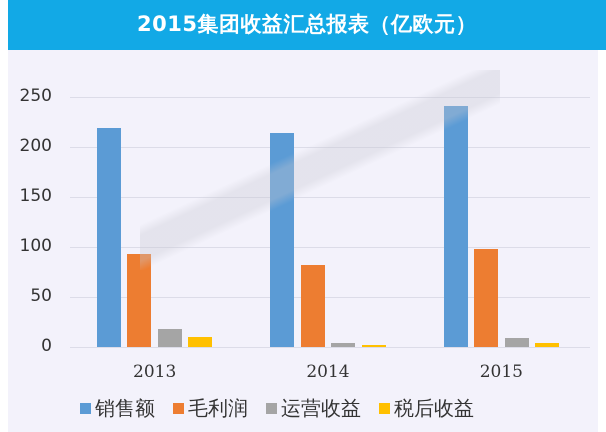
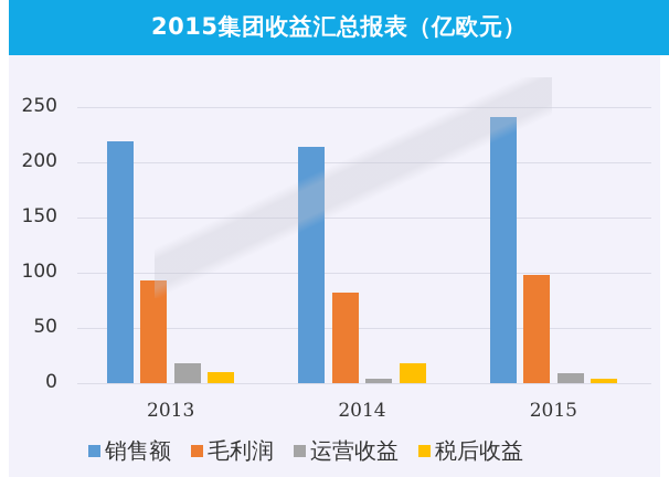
税后收益/2014: 2 -> 18
